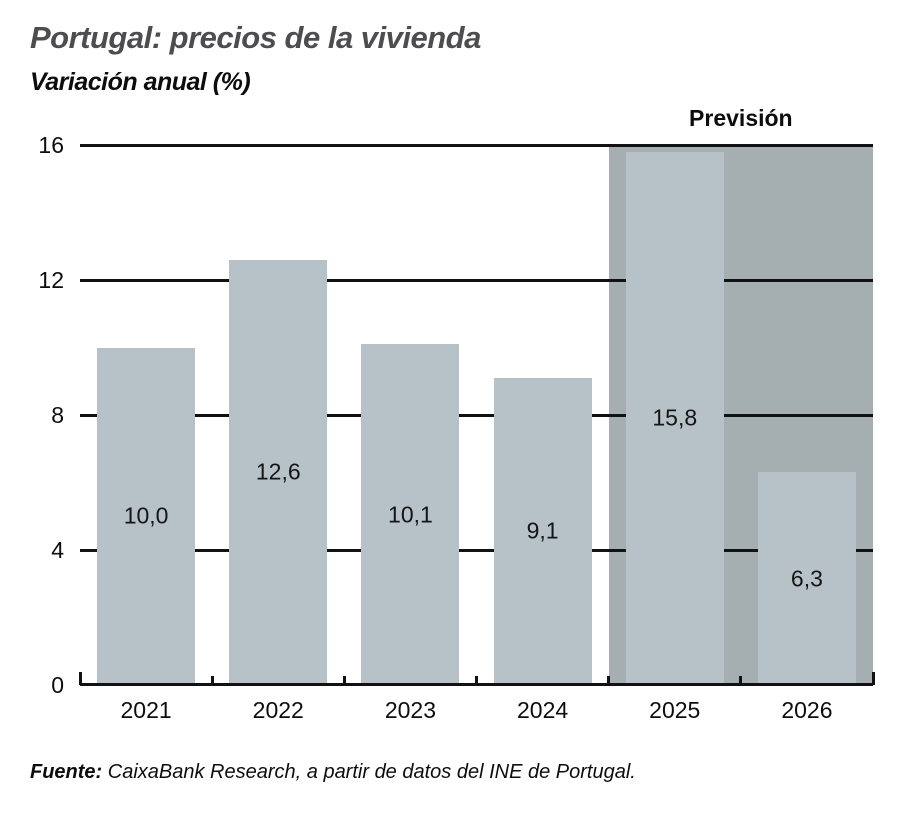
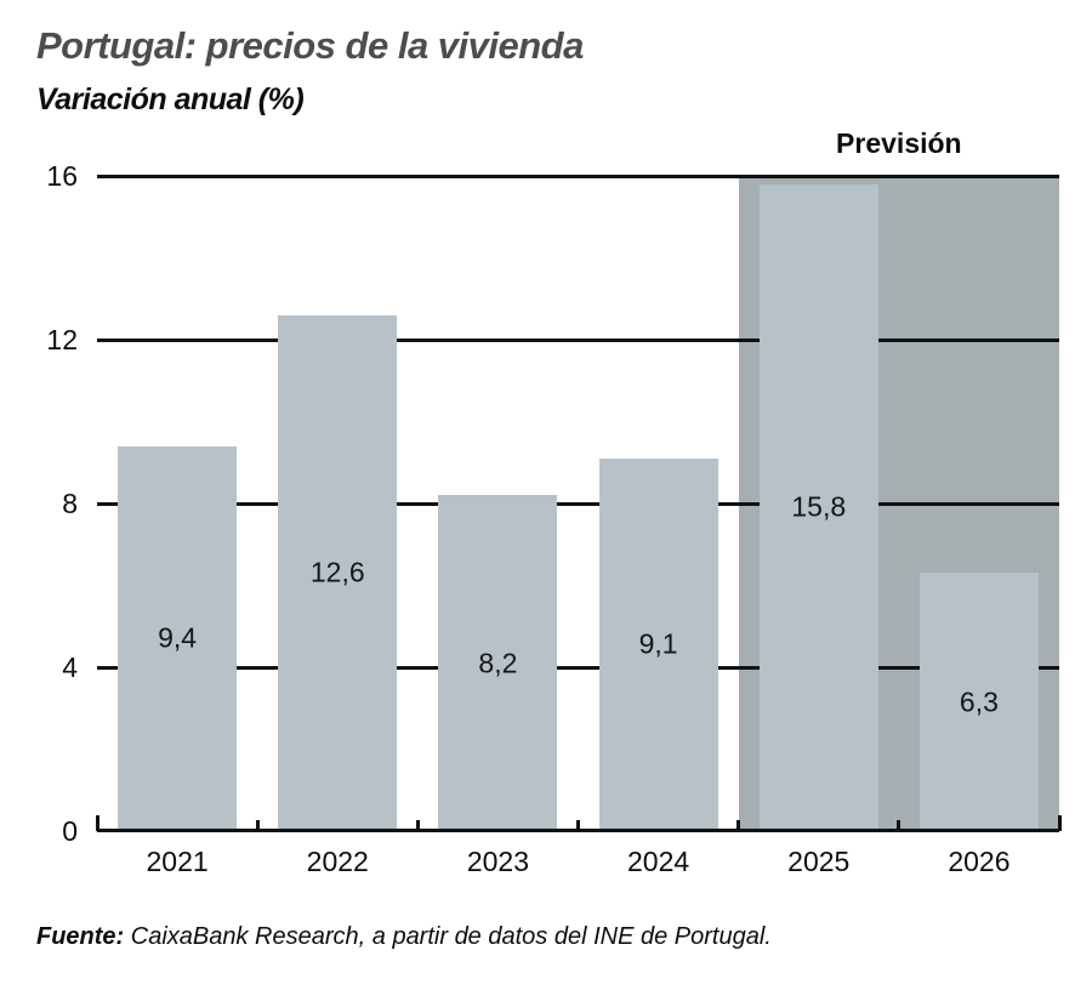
2021: 10,0 -> 9,4
2023: 10,1 -> 8,2
